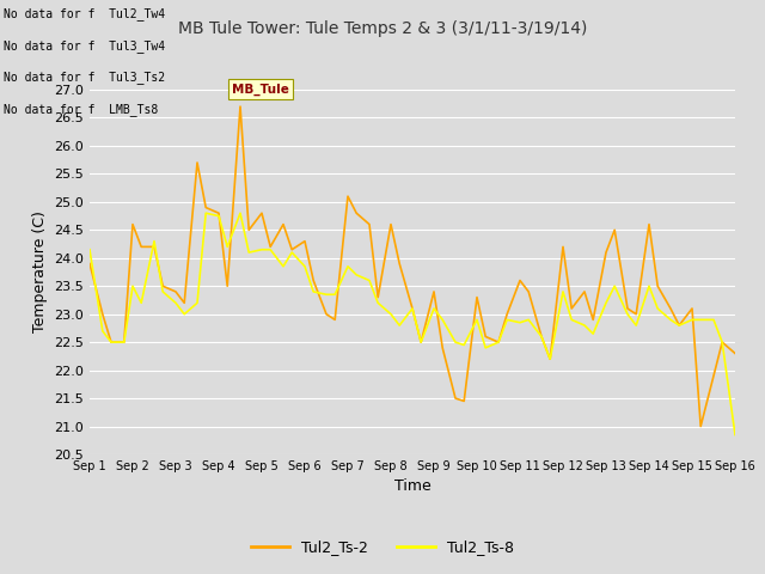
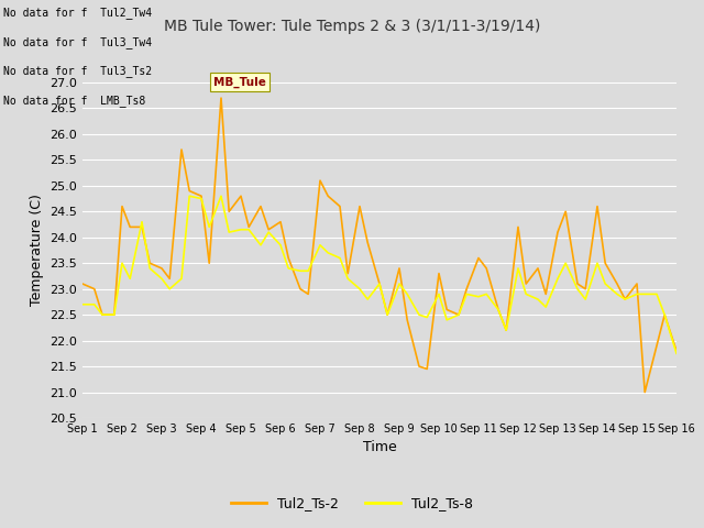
Tul2_Ts-2/Sep 1: 23.90 -> 23.10
Tul2_Ts-8/Sep 1: 24.15 -> 22.70
Tul2_Ts-2/Sep 16: 22.30 -> 21.80
Tul2_Ts-8/Sep 16: 20.85 -> 21.75
